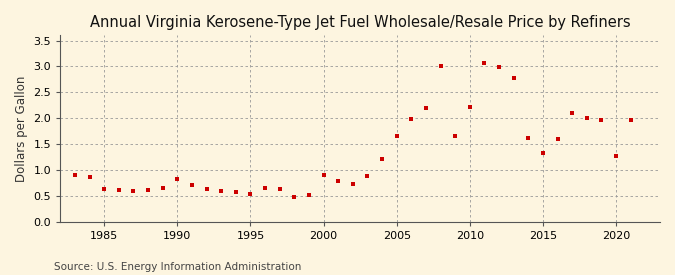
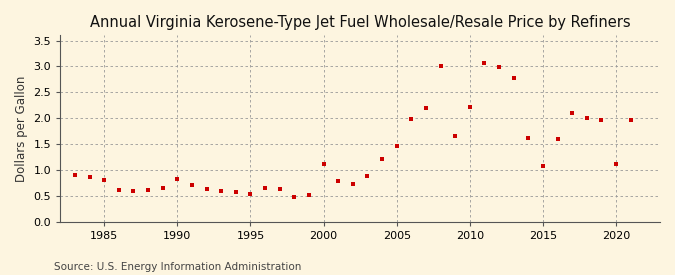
1985: 0.63 -> 0.80
2000: 0.91 -> 1.12
2005: 1.66 -> 1.46
2015: 1.33 -> 1.08
2020: 1.27 -> 1.12
